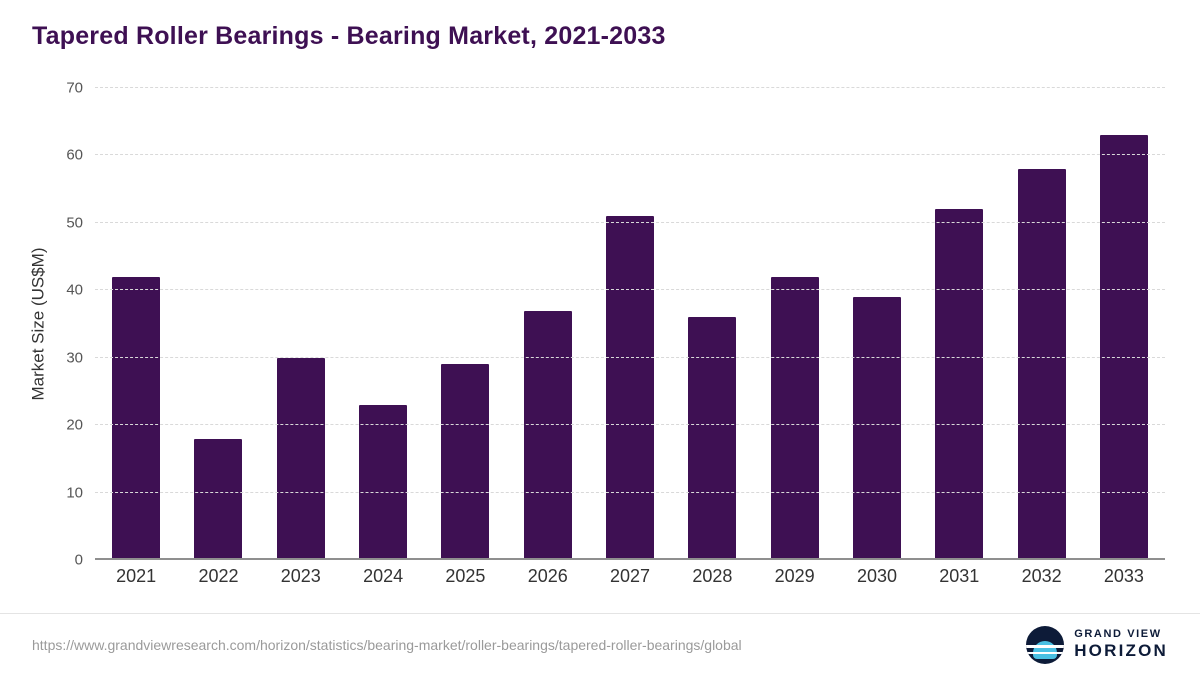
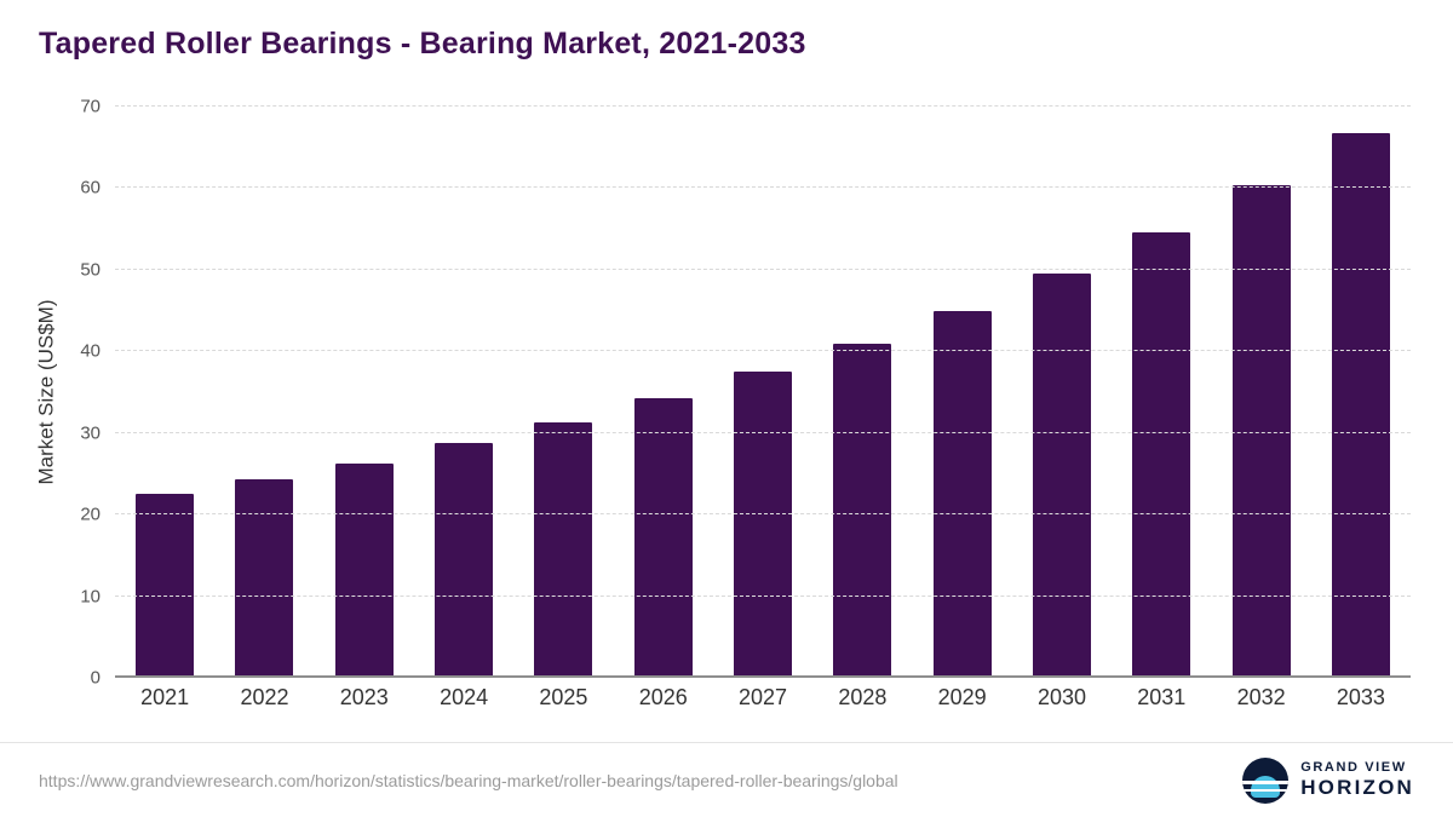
2021: 42 -> 22
2022: 18 -> 24
2023: 30 -> 26
2024: 23 -> 29
2025: 29 -> 31
2026: 37 -> 34
2027: 51 -> 38
2028: 36 -> 41
2029: 42 -> 45
2030: 39 -> 50
2031: 52 -> 55
2032: 58 -> 60
2033: 63 -> 67
